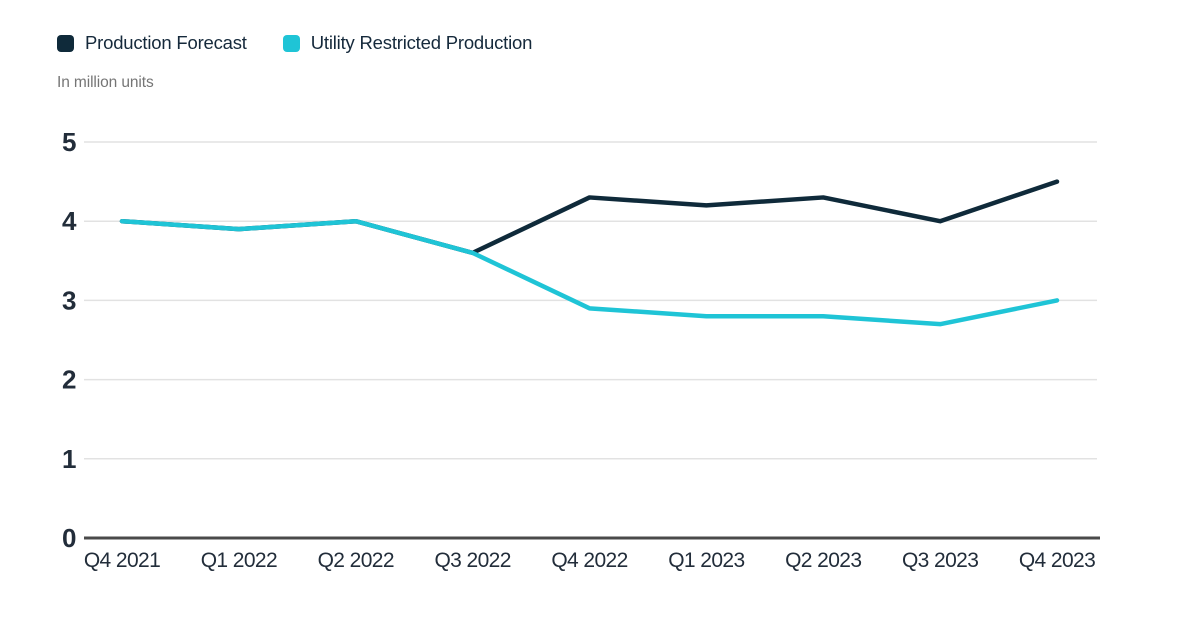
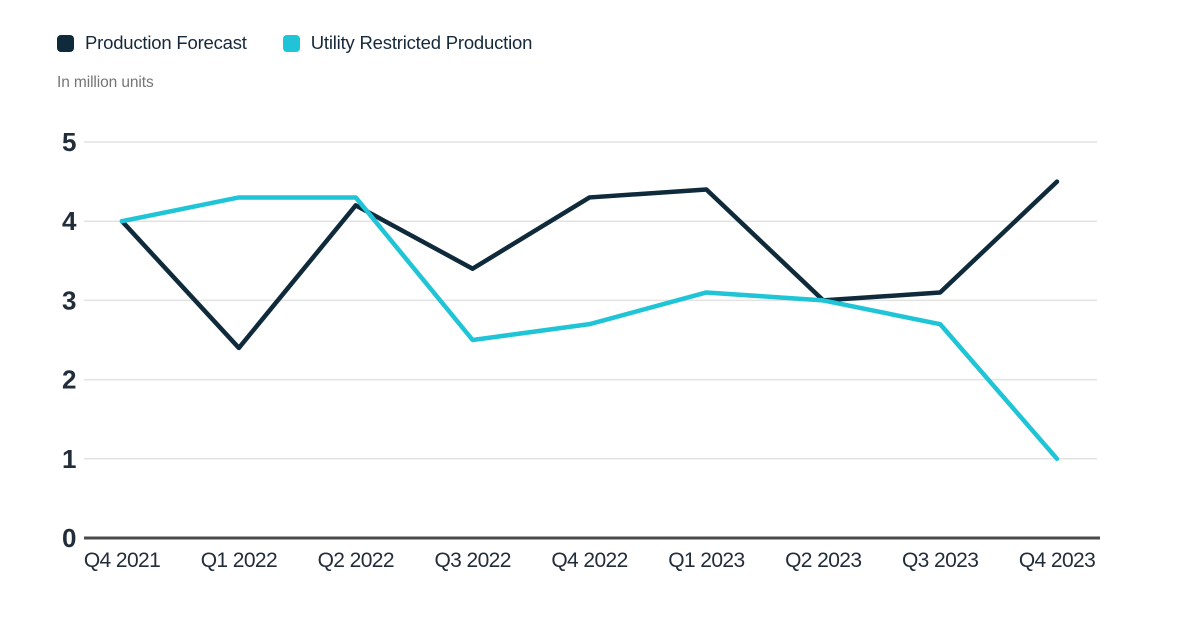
Production Forecast/Q1 2022: 3.9 -> 2.4
Utility Restricted Production/Q1 2022: 3.9 -> 4.3
Production Forecast/Q2 2022: 4.0 -> 4.2
Utility Restricted Production/Q2 2022: 4.0 -> 4.3
Production Forecast/Q3 2022: 3.6 -> 3.4
Utility Restricted Production/Q3 2022: 3.6 -> 2.5
Utility Restricted Production/Q4 2022: 2.9 -> 2.7
Production Forecast/Q1 2023: 4.2 -> 4.4
Utility Restricted Production/Q1 2023: 2.8 -> 3.1
Production Forecast/Q2 2023: 4.3 -> 3.0
Utility Restricted Production/Q2 2023: 2.8 -> 3.0
Production Forecast/Q3 2023: 4.0 -> 3.1
Utility Restricted Production/Q4 2023: 3.0 -> 1.0
